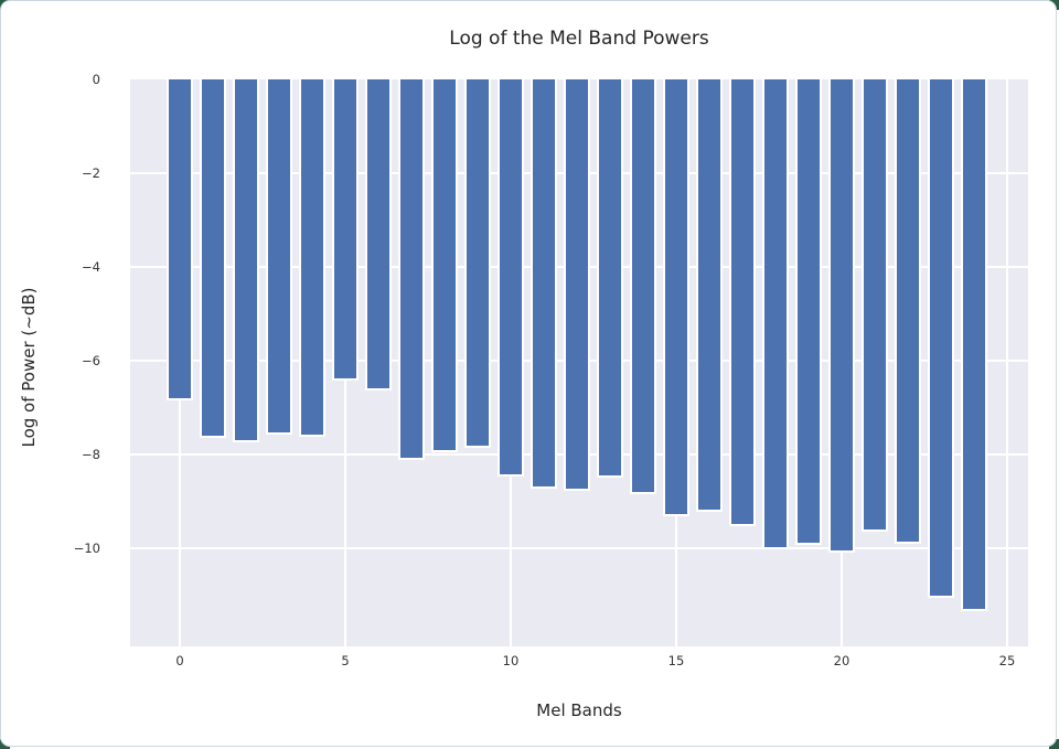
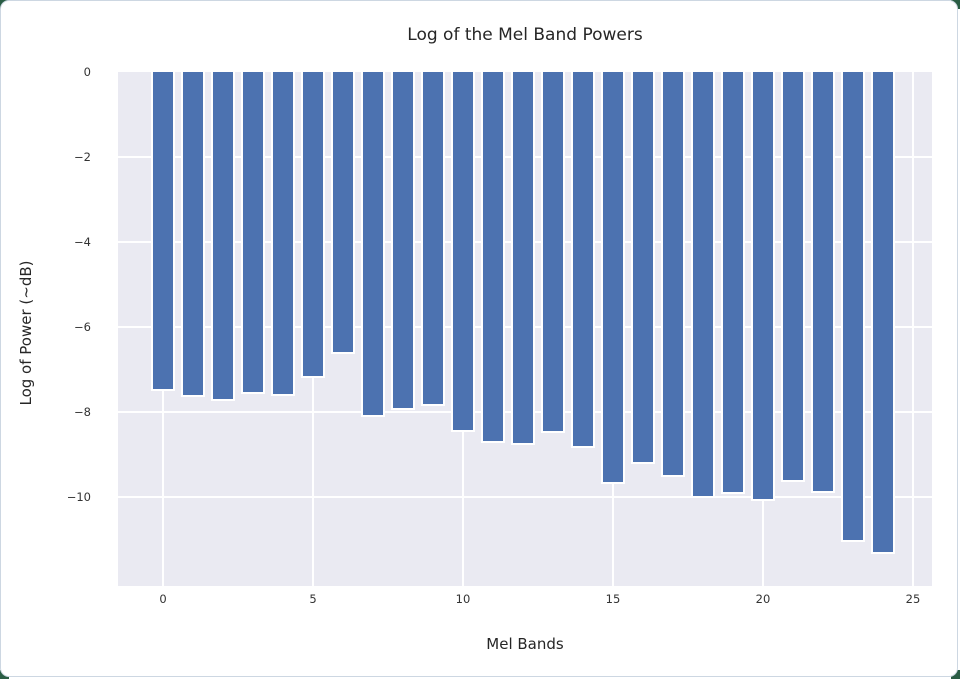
0: -6.8 -> -7.5
5: -6.4 -> -7.2
15: -9.3 -> -9.7
